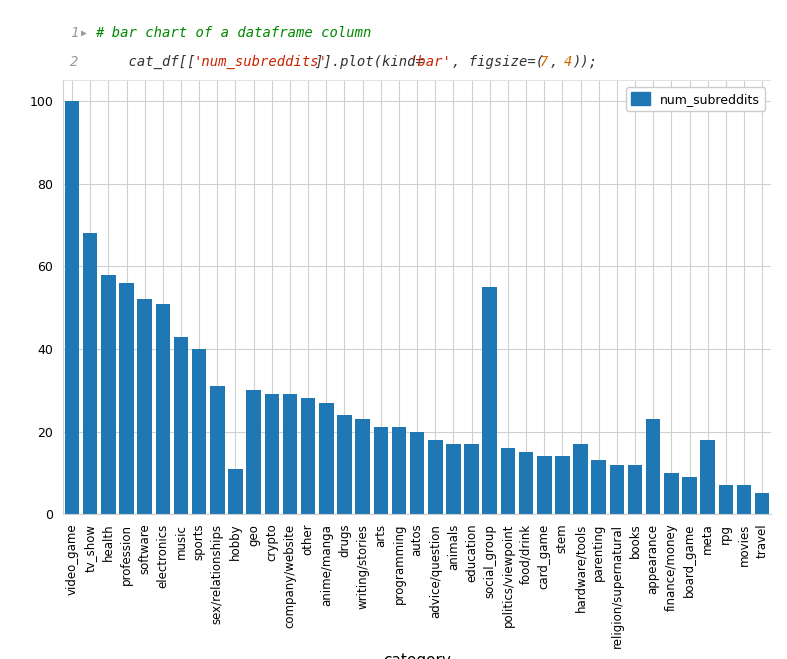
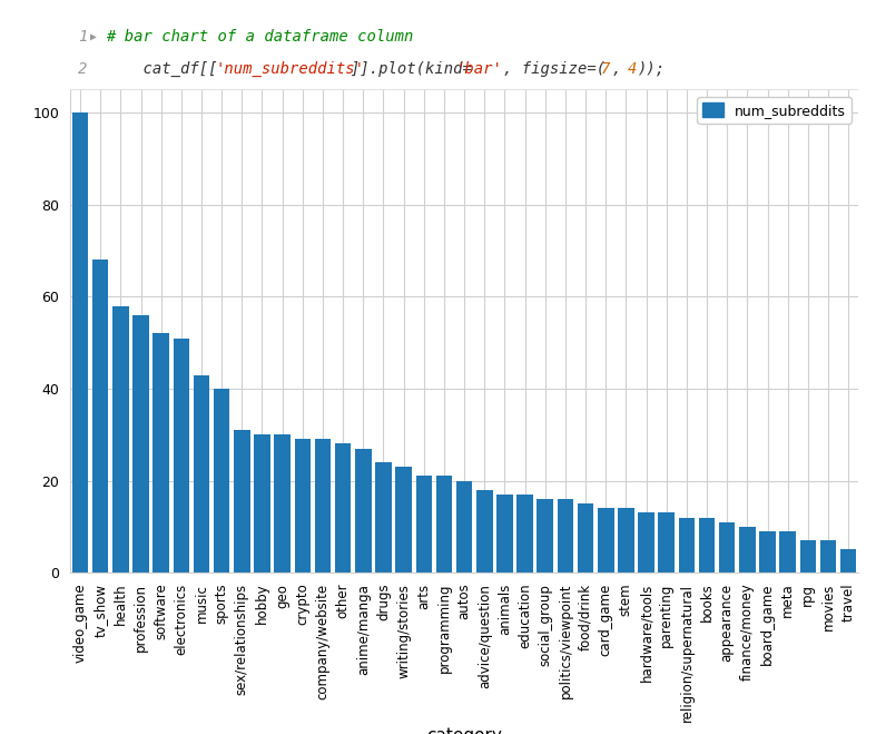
hobby: 11 -> 30
social_group: 55 -> 16
hardware/tools: 17 -> 13
appearance: 23 -> 11
meta: 18 -> 9
